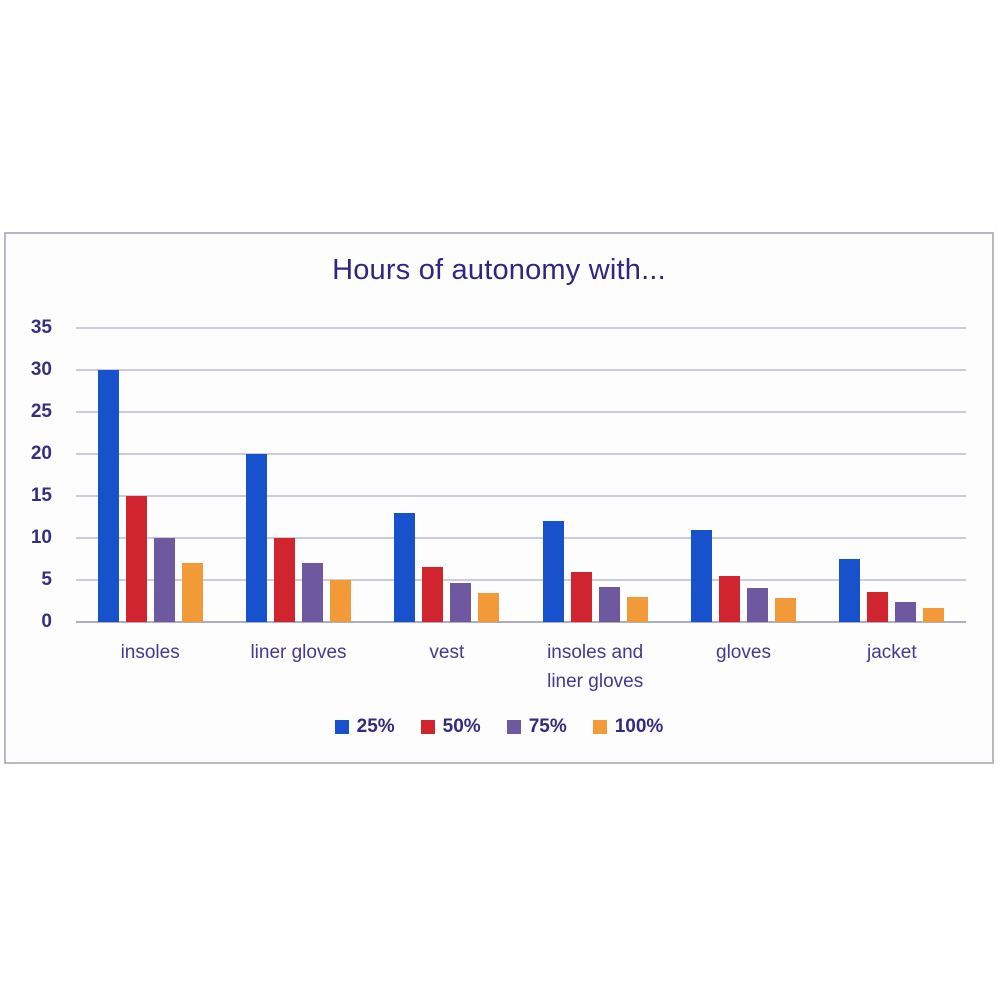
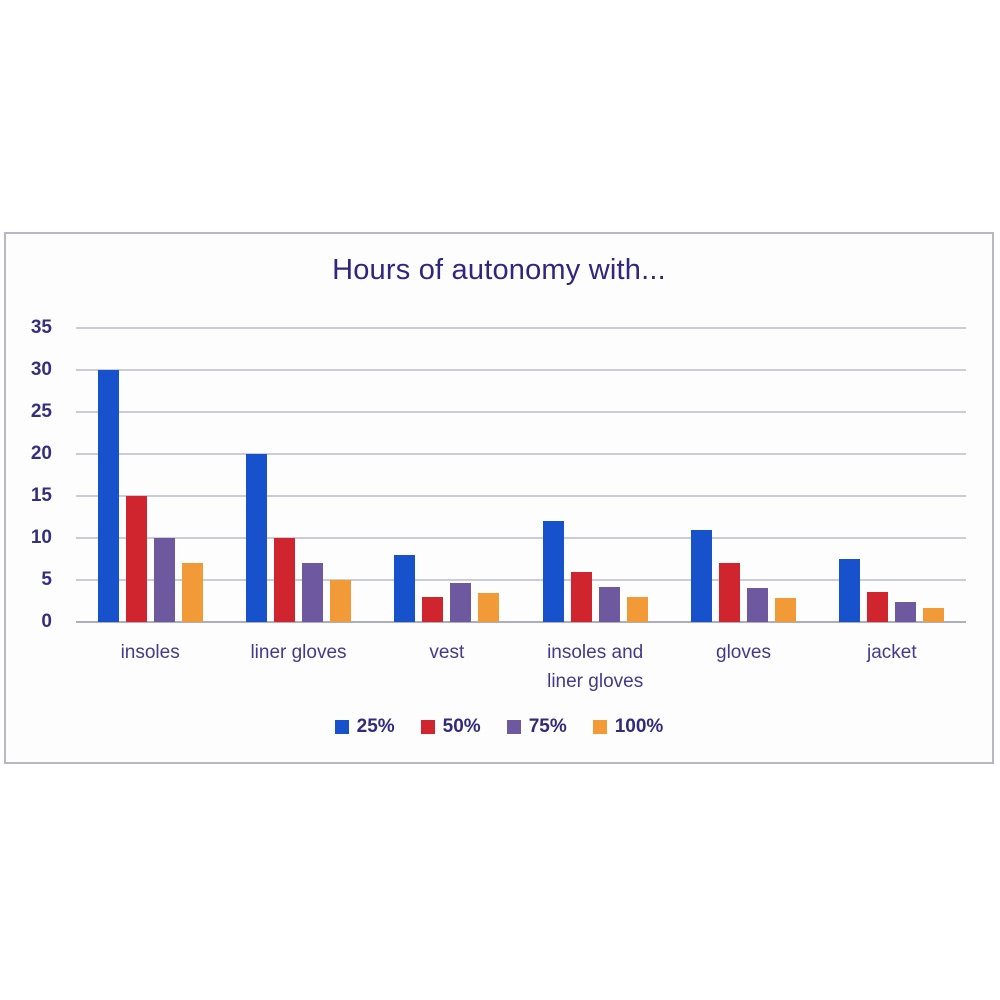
25%/vest: 13 -> 8
50%/vest: 6 -> 3
50%/gloves: 6 -> 7
